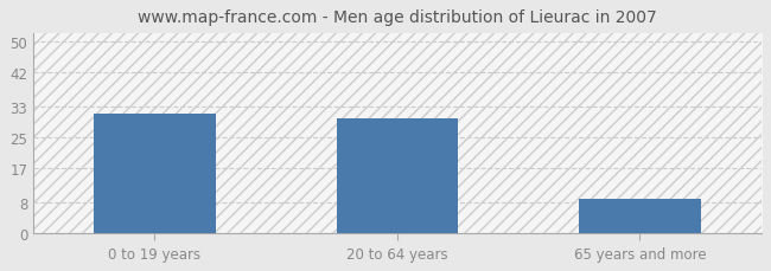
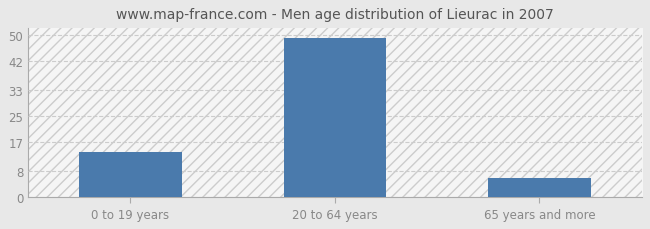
0 to 19 years: 31 -> 14
20 to 64 years: 30 -> 49
65 years and more: 9 -> 6
